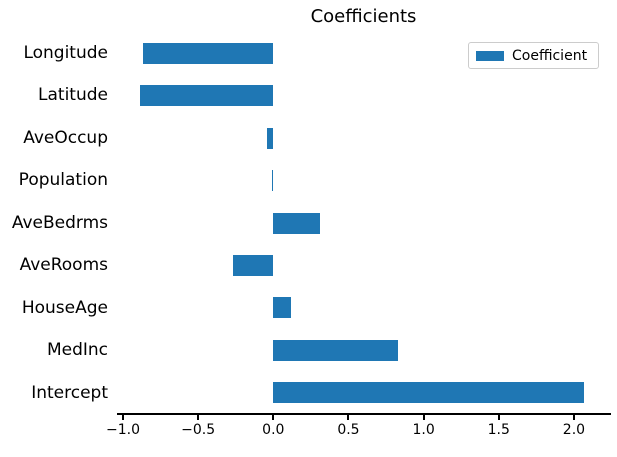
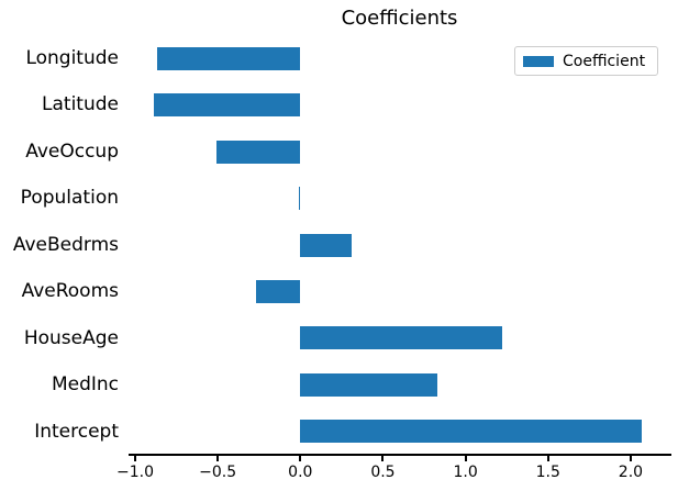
AveOccup: -0.04 -> -0.51
HouseAge: 0.12 -> 1.22
